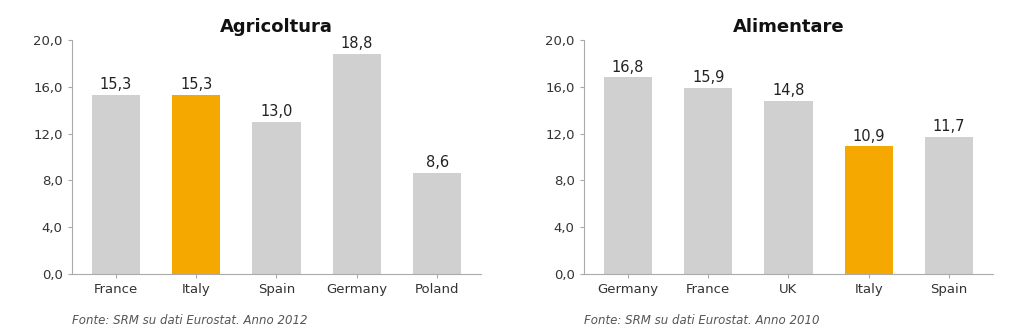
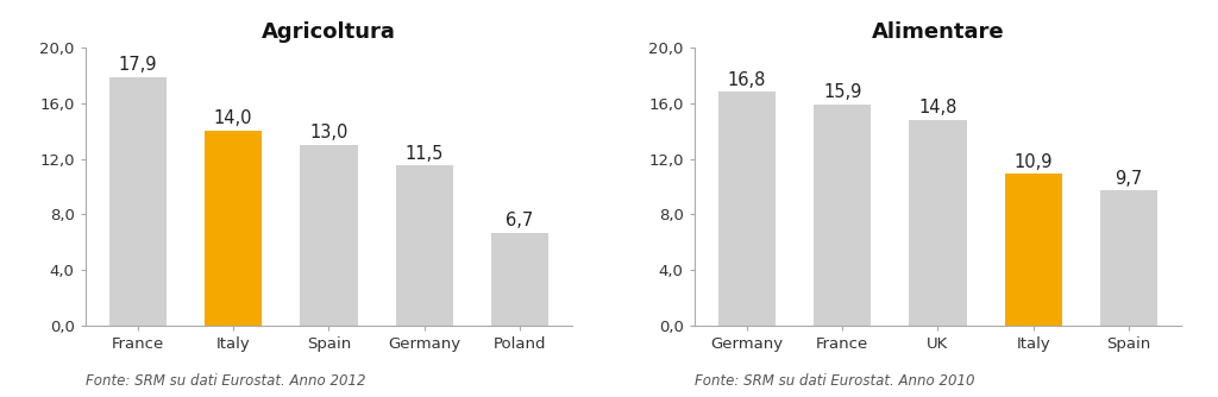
Agricoltura/France: 15,3 -> 17,9
Agricoltura/Italy: 15,3 -> 14,0
Agricoltura/Germany: 18,8 -> 11,5
Agricoltura/Poland: 8,6 -> 6,7
Alimentare/Spain: 11,7 -> 9,7
